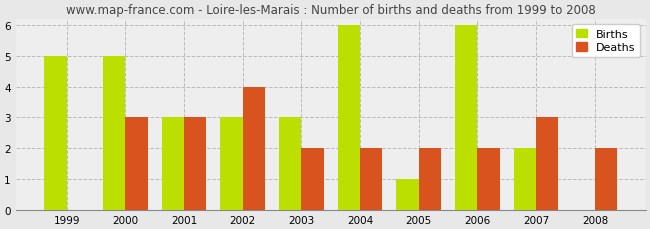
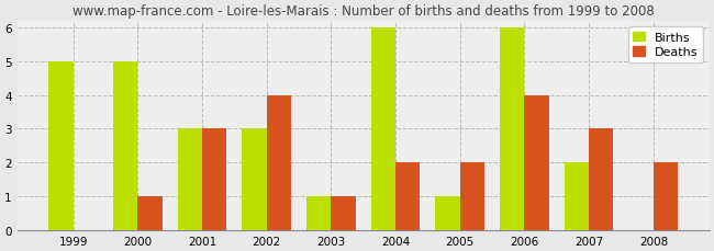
Deaths/2000: 3 -> 1
Births/2003: 3 -> 1
Deaths/2003: 2 -> 1
Deaths/2006: 2 -> 4
